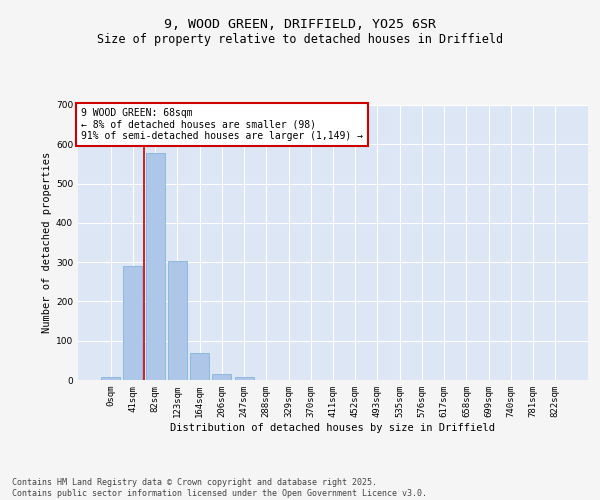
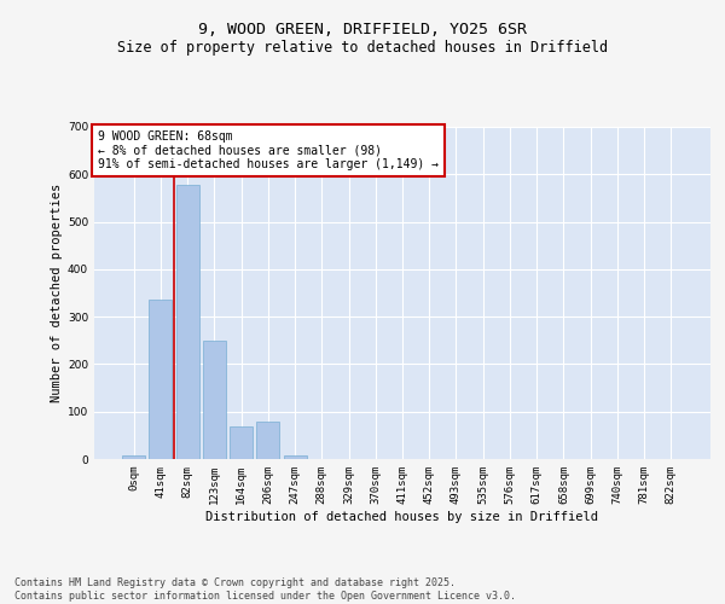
41sqm: 289 -> 335
123sqm: 302 -> 250
206sqm: 15 -> 80
